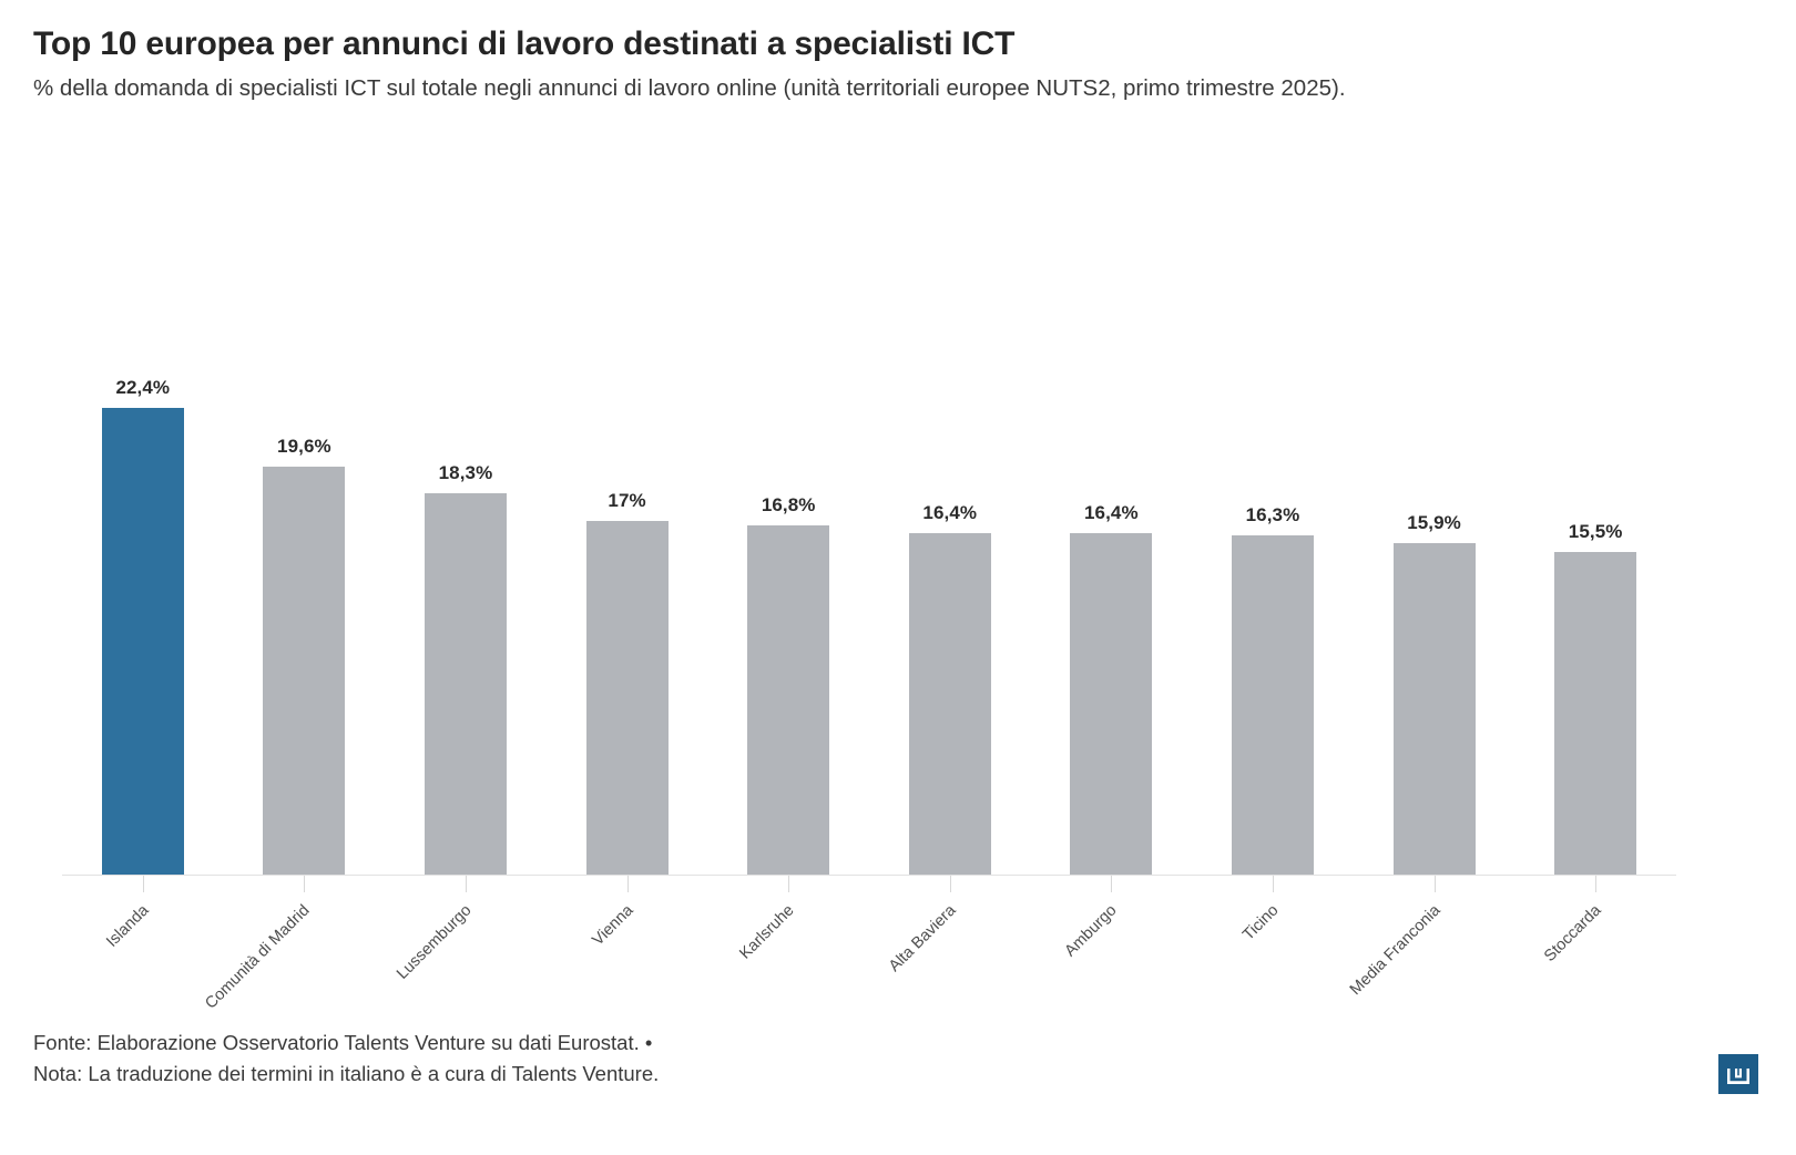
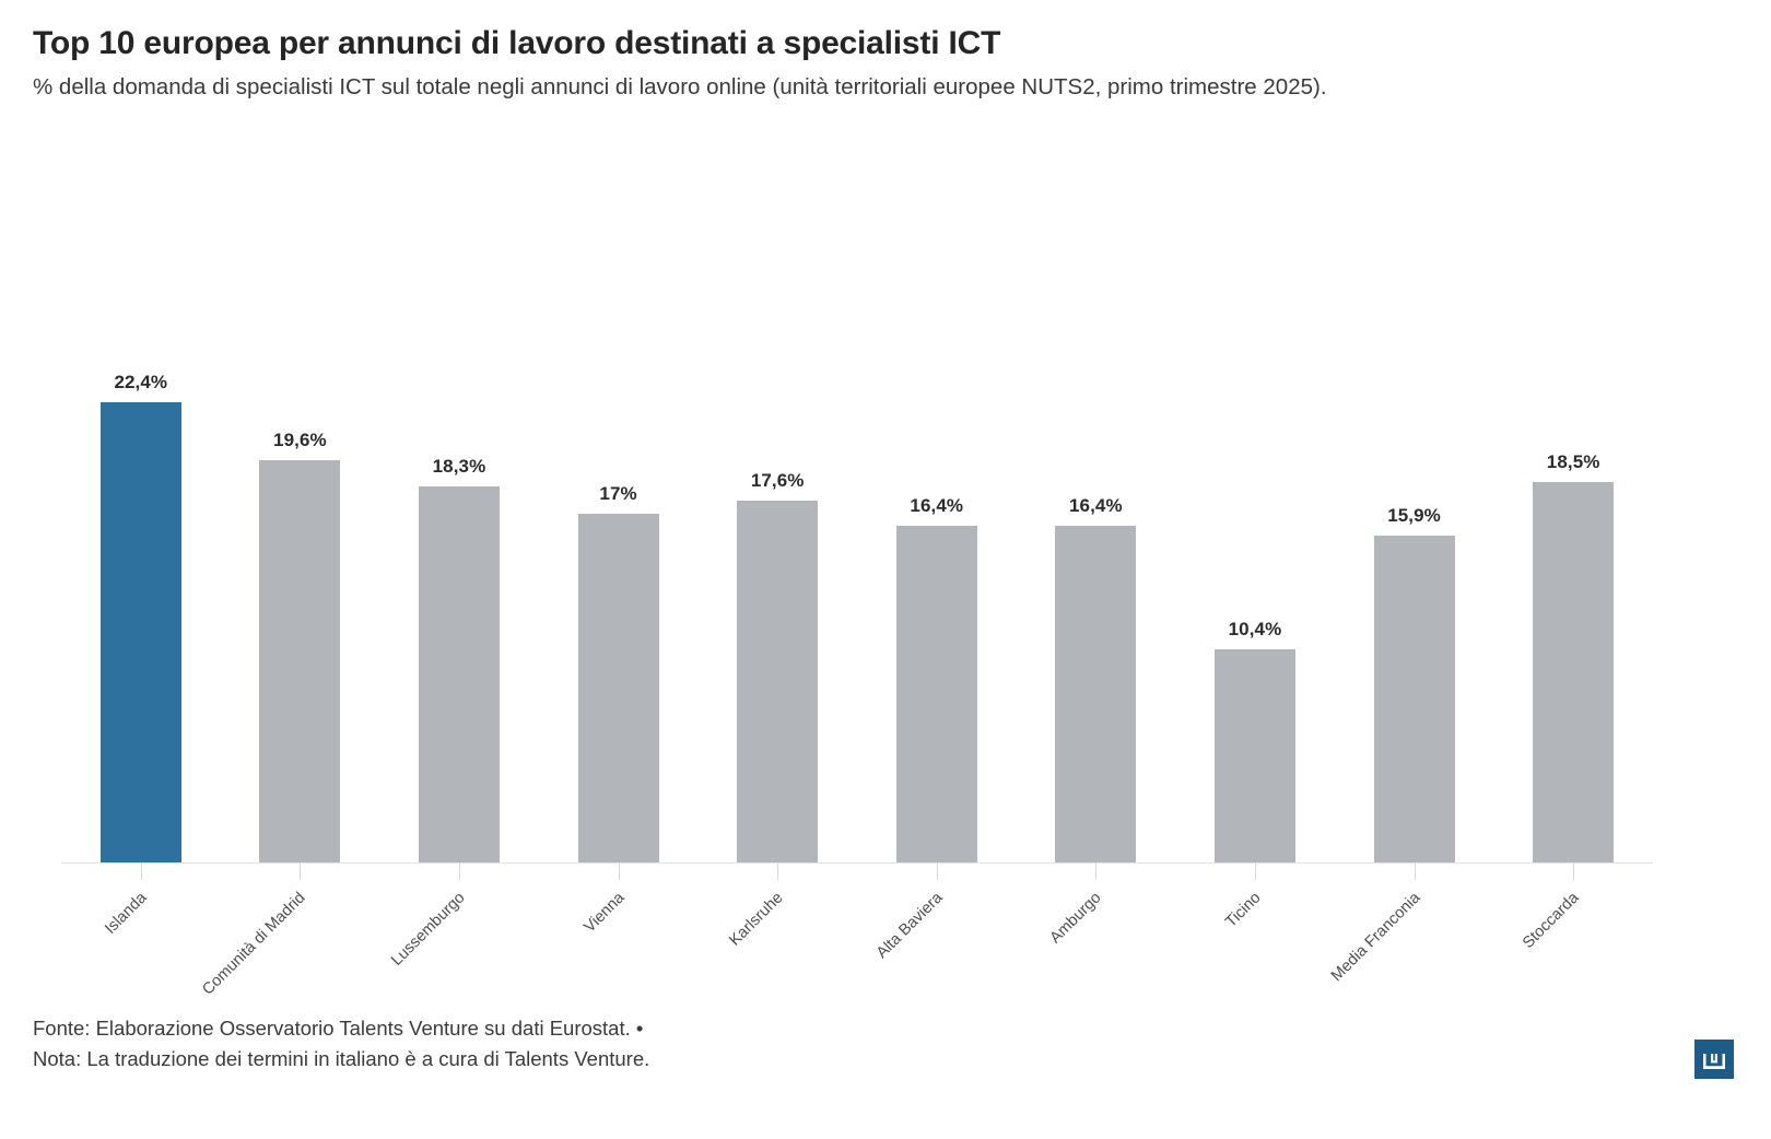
Karlsruhe: 16,8% -> 17,6%
Ticino: 16,3% -> 10,4%
Stoccarda: 15,5% -> 18,5%
